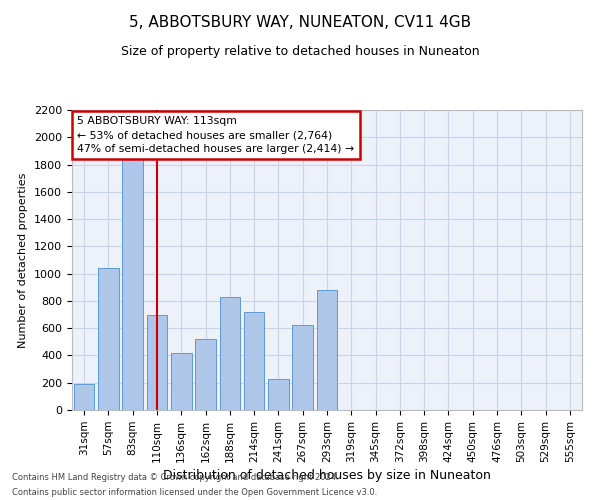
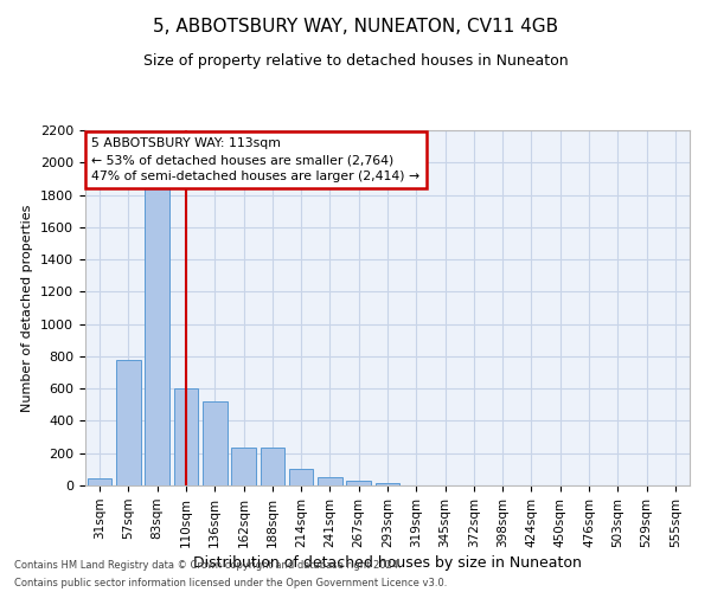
31sqm: 190 -> 40
57sqm: 1040 -> 780
110sqm: 700 -> 600
136sqm: 420 -> 520
162sqm: 520 -> 240
188sqm: 830 -> 240
214sqm: 720 -> 100
241sqm: 230 -> 50
267sqm: 620 -> 30
293sqm: 880 -> 20
